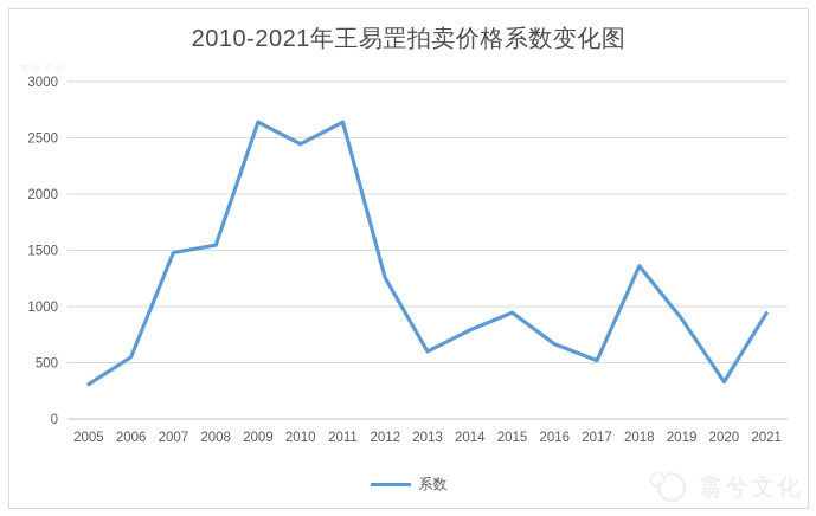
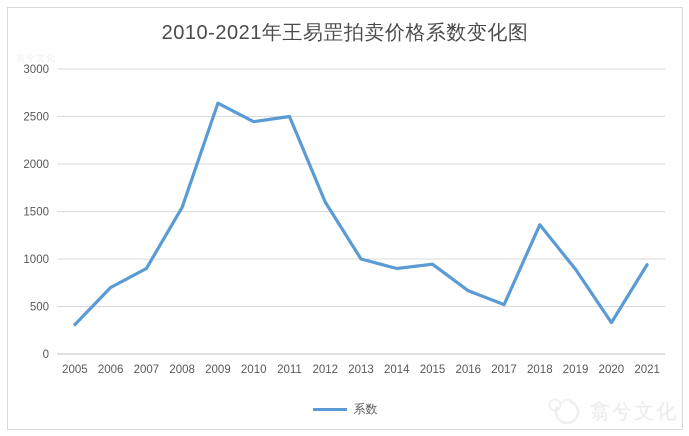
2006: 600 -> 700
2007: 1500 -> 900
2011: 2600 -> 2500
2012: 1300 -> 1600
2013: 600 -> 1000
2014: 800 -> 900
